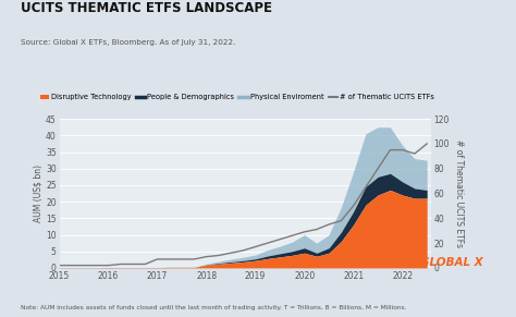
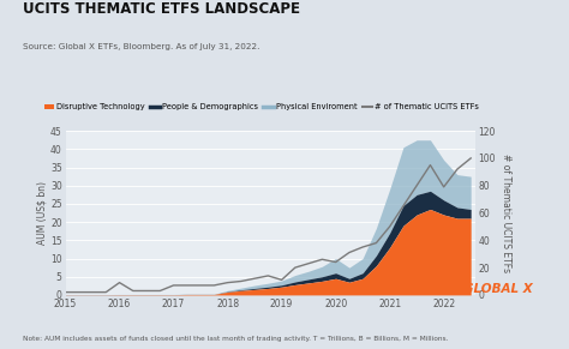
# of Thematic UCITS ETFs/2016: 2 -> 9
# of Thematic UCITS ETFs/2019: 17 -> 11
# of Thematic UCITS ETFs/2020: 29 -> 24
# of Thematic UCITS ETFs/2022: 95 -> 79
